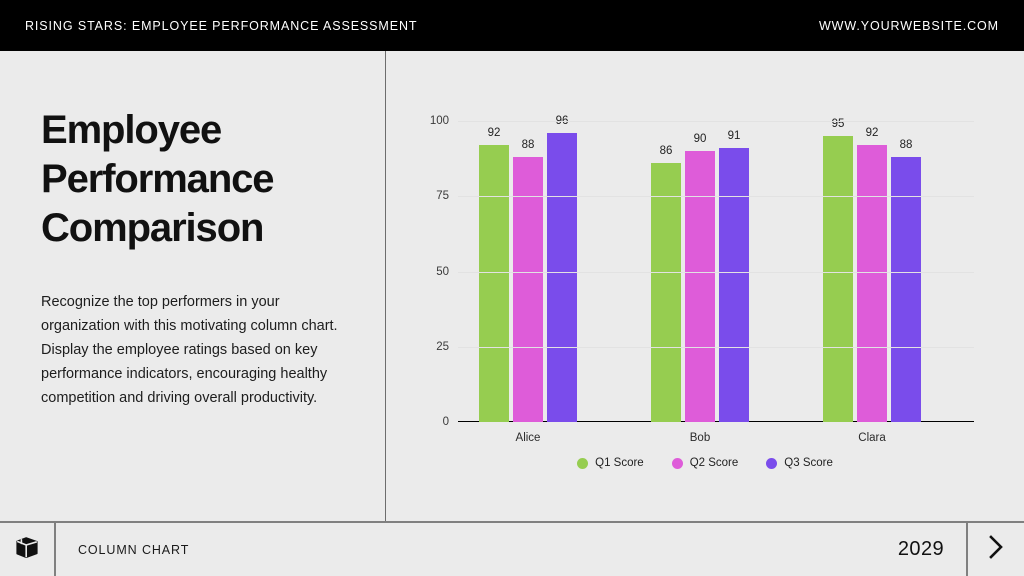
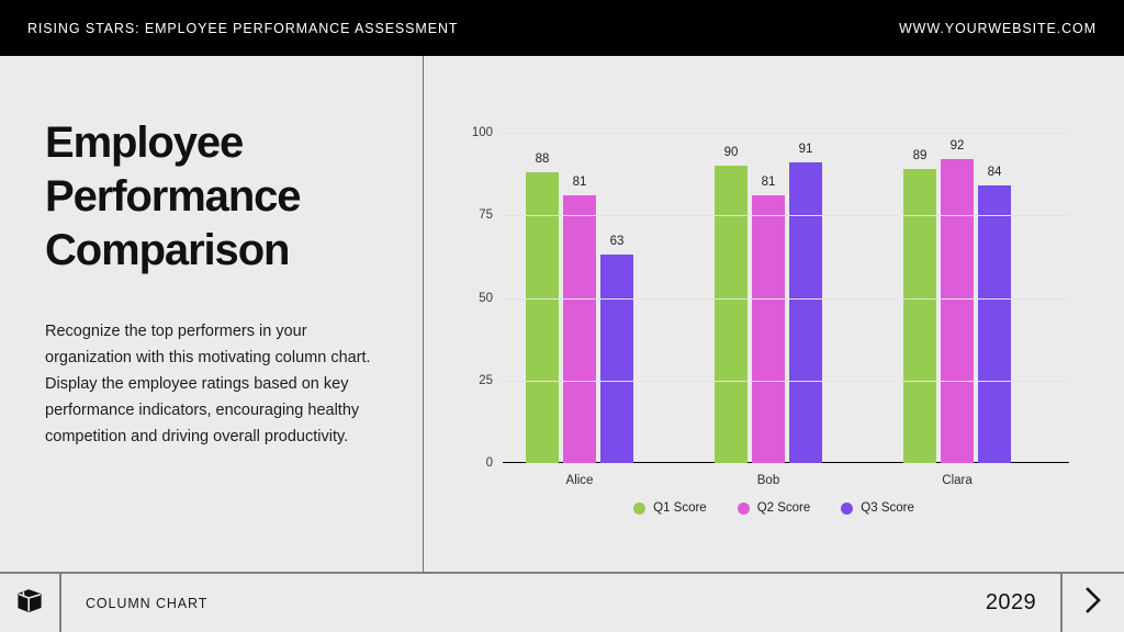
Q1 Score/Alice: 92 -> 88
Q2 Score/Alice: 88 -> 81
Q3 Score/Alice: 96 -> 63
Q1 Score/Bob: 86 -> 90
Q2 Score/Bob: 90 -> 81
Q1 Score/Clara: 95 -> 89
Q3 Score/Clara: 88 -> 84
